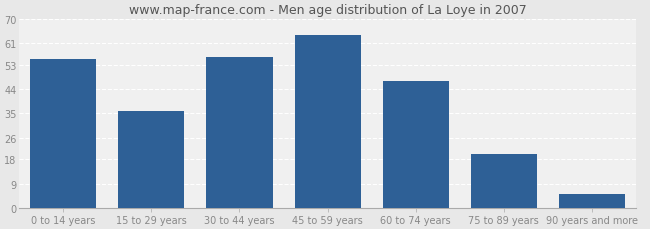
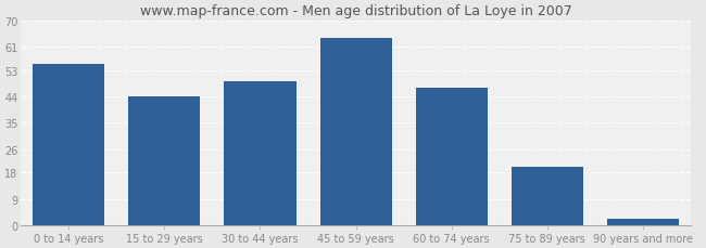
15 to 29 years: 36 -> 44
30 to 44 years: 56 -> 49
90 years and more: 5 -> 2
